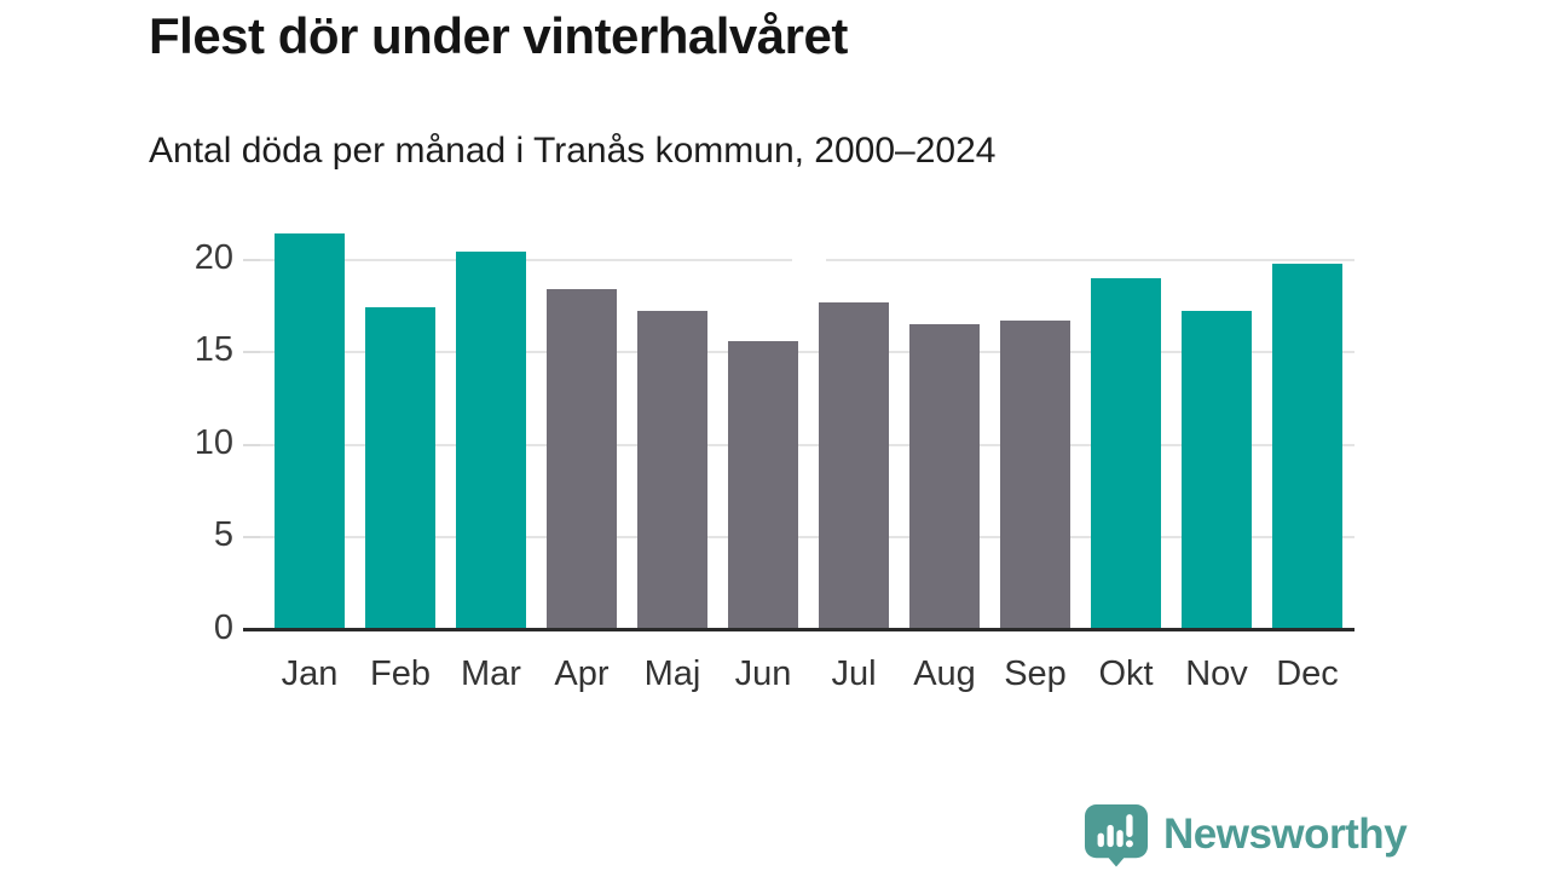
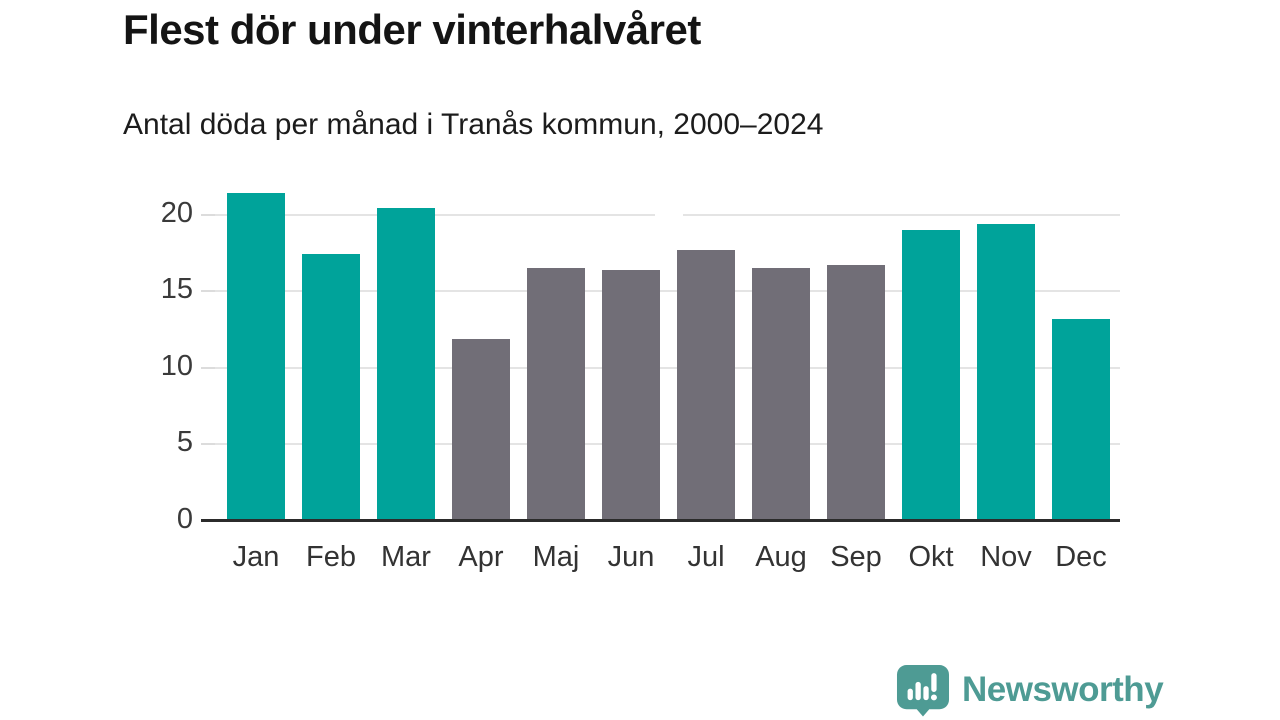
Apr: 18.4 -> 11.9
Maj: 17.2 -> 16.5
Jun: 15.6 -> 16.4
Nov: 17.2 -> 19.4
Dec: 19.8 -> 13.2
